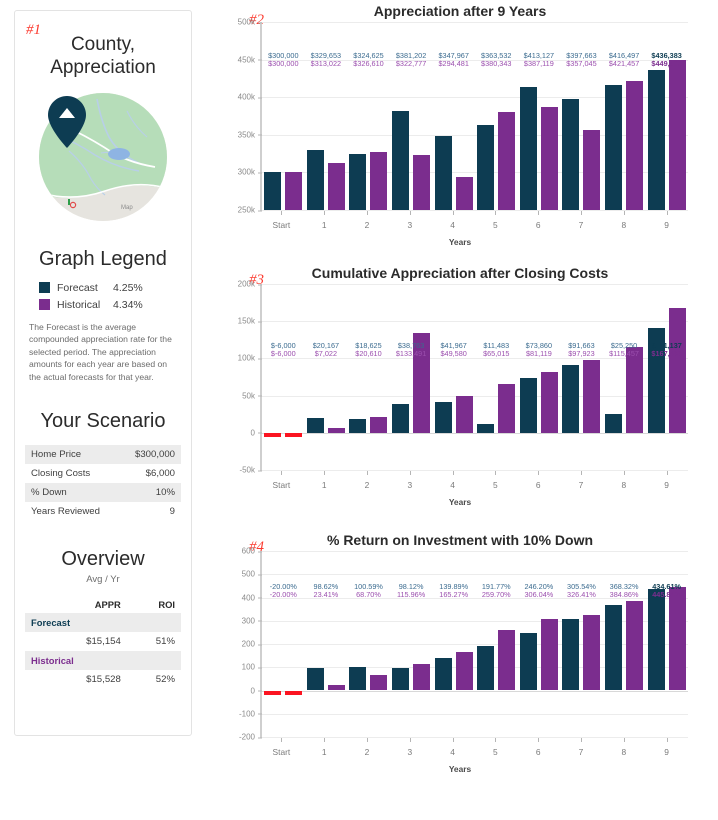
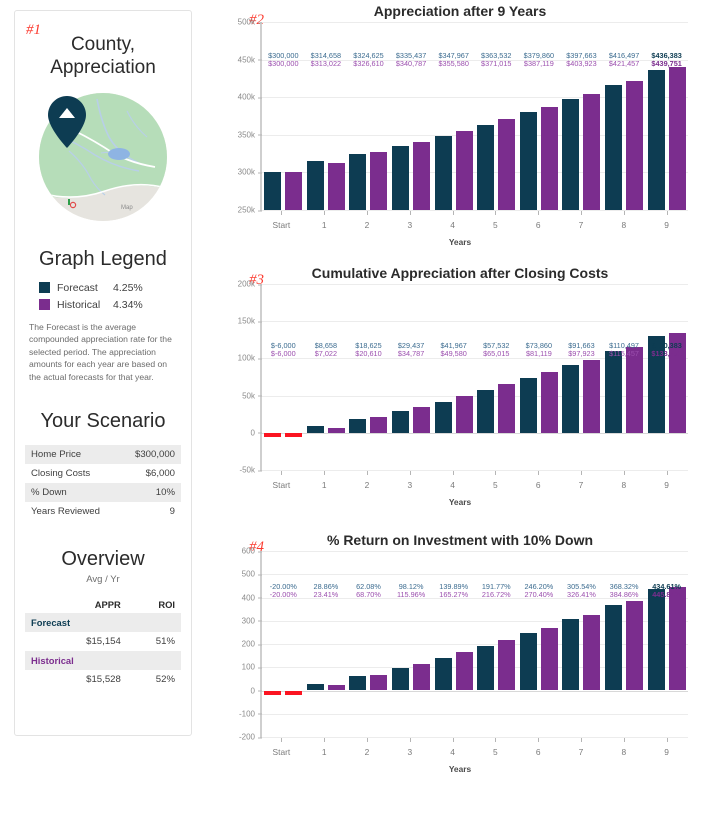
Appreciation after 9 Years/Forecast/1: $329,653 -> $314,658
Appreciation after 9 Years/Forecast/3: $381,202 -> $335,437
Appreciation after 9 Years/Historical/3: $322,777 -> $340,787
Appreciation after 9 Years/Historical/4: $294,481 -> $355,580
Appreciation after 9 Years/Historical/5: $380,343 -> $371,015
Appreciation after 9 Years/Forecast/6: $413,127 -> $379,860
Appreciation after 9 Years/Historical/7: $357,045 -> $403,923
Appreciation after 9 Years/Historical/9: $449,509 -> $439,751
Cumulative Appreciation after Closing Costs/Forecast/1: $20,167 -> $8,658
Cumulative Appreciation after Closing Costs/Forecast/3: $38,763 -> $29,437
Cumulative Appreciation after Closing Costs/Historical/3: $133,491 -> $34,787
Cumulative Appreciation after Closing Costs/Forecast/5: $11,483 -> $57,532
Cumulative Appreciation after Closing Costs/Forecast/8: $25,250 -> $110,497
Cumulative Appreciation after Closing Costs/Forecast/9: $141,137 -> $130,383
Cumulative Appreciation after Closing Costs/Historical/9: $167,466 -> $133,751
% Return on Investment with 10% Down/Forecast/1: 98.62% -> 28.86%
% Return on Investment with 10% Down/Forecast/2: 100.59% -> 62.08%
% Return on Investment with 10% Down/Historical/5: 259.70% -> 216.72%
% Return on Investment with 10% Down/Historical/6: 306.04% -> 270.40%
